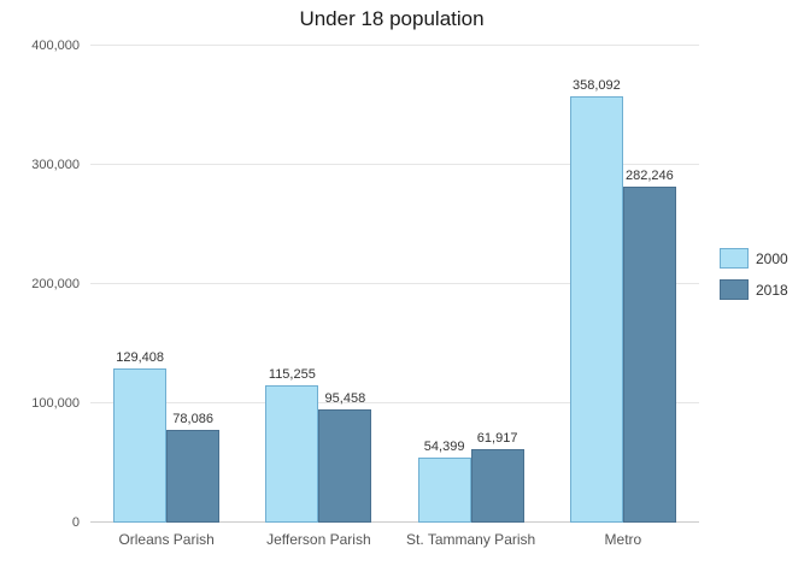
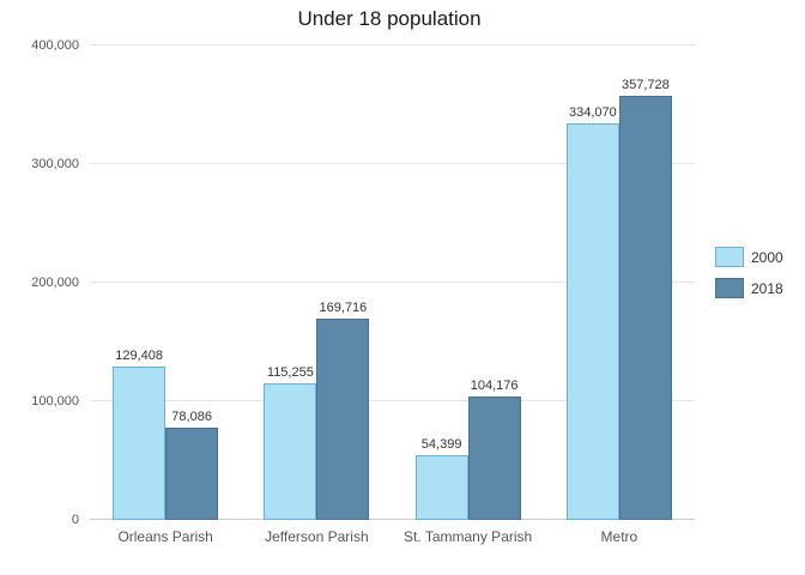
2018/Jefferson Parish: 95,458 -> 169,716
2018/St. Tammany Parish: 61,917 -> 104,176
2000/Metro: 358,092 -> 334,070
2018/Metro: 282,246 -> 357,728
